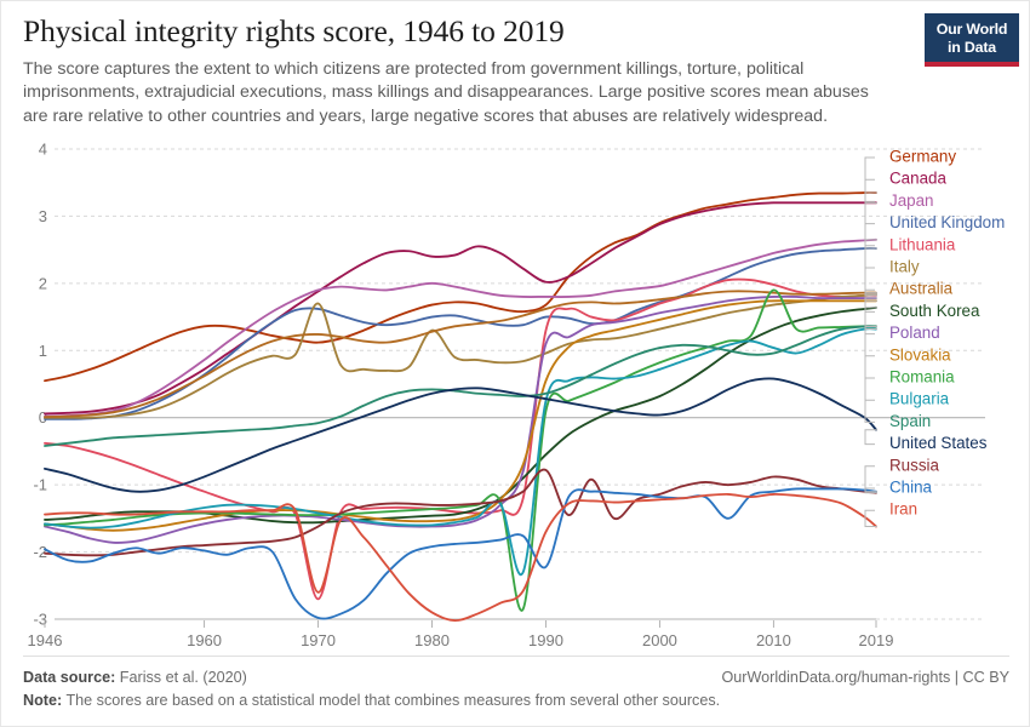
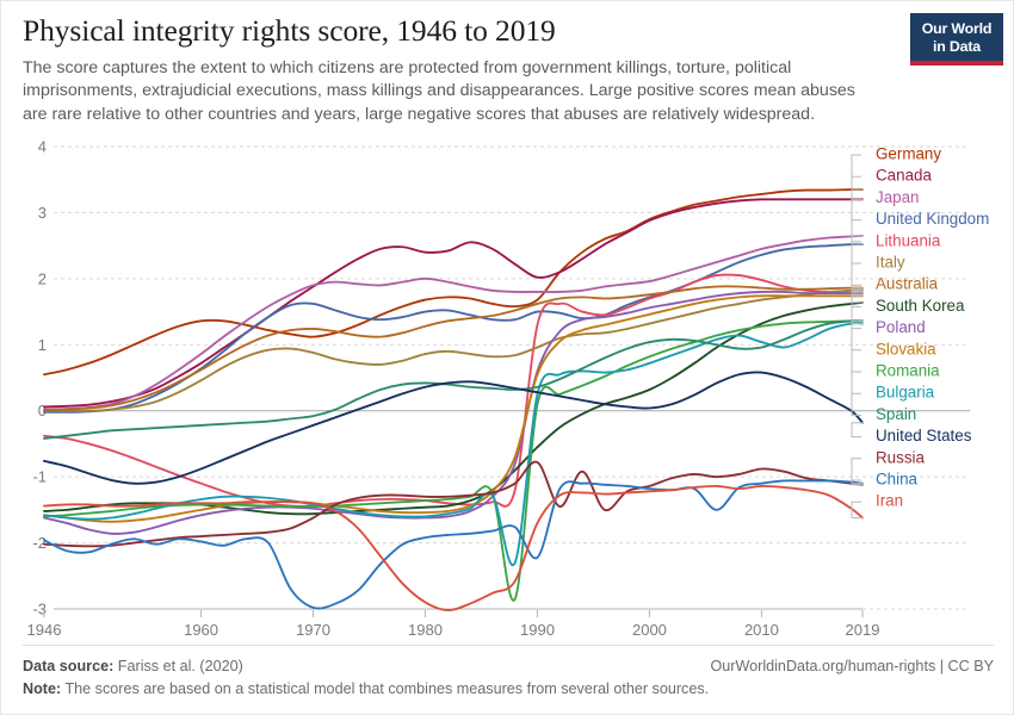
Lithuania/1970: -2.7 -> -1.4
Italy/1970: 1.7 -> 0.9
Iran/1970: -2.6 -> -1.4
Italy/1980: 1.3 -> 0.9
Poland/1990: 1.1 -> 0.6
Romania/2010: 1.9 -> 1.3
